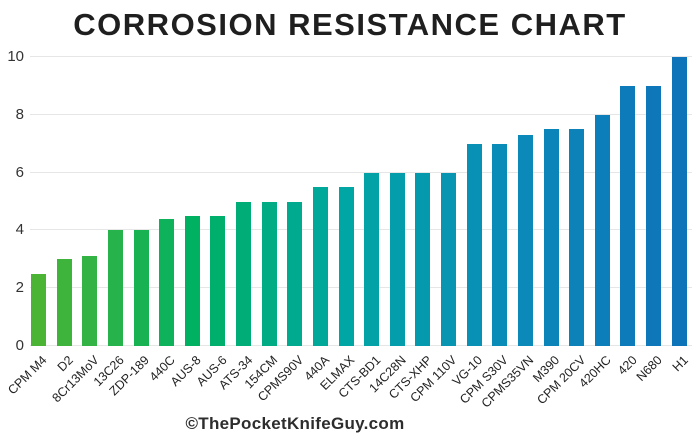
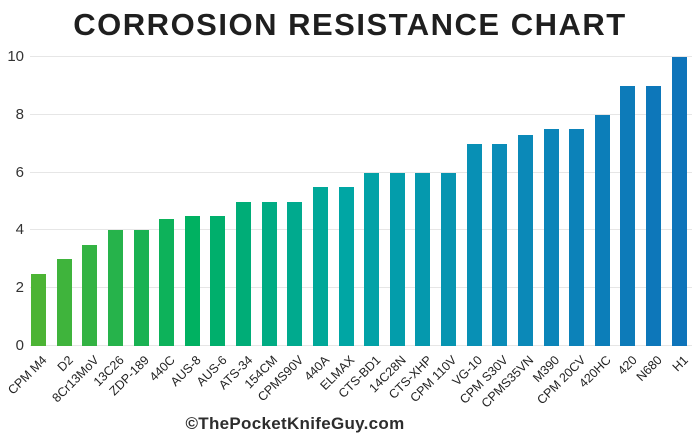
8Cr13MoV: 3.1 -> 3.5
